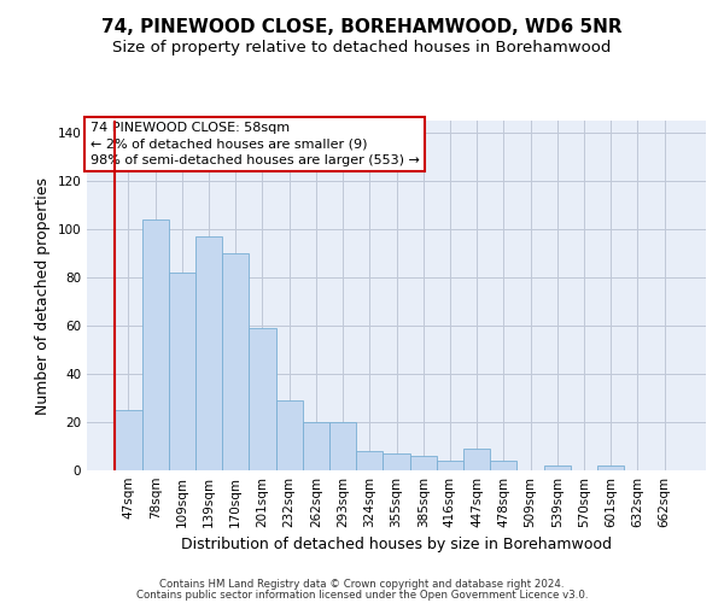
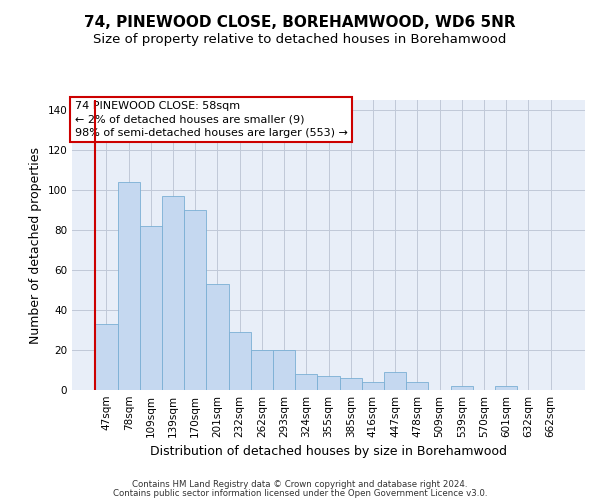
47sqm: 25 -> 33
201sqm: 59 -> 53
